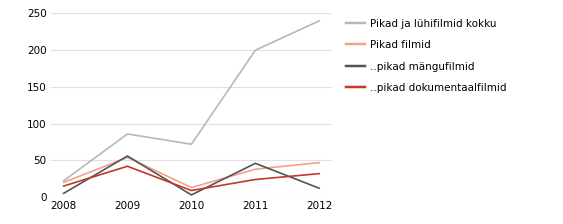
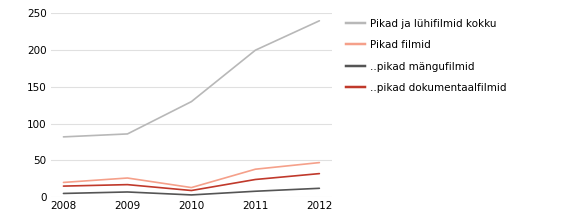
Pikad ja lühifilmid kokku/2008: 22 -> 82
Pikad filmid/2009: 54 -> 26
..pikad mängufilmid/2009: 56 -> 7
..pikad dokumentaalfilmid/2009: 42 -> 17
Pikad ja lühifilmid kokku/2010: 72 -> 130
..pikad mängufilmid/2011: 46 -> 8
